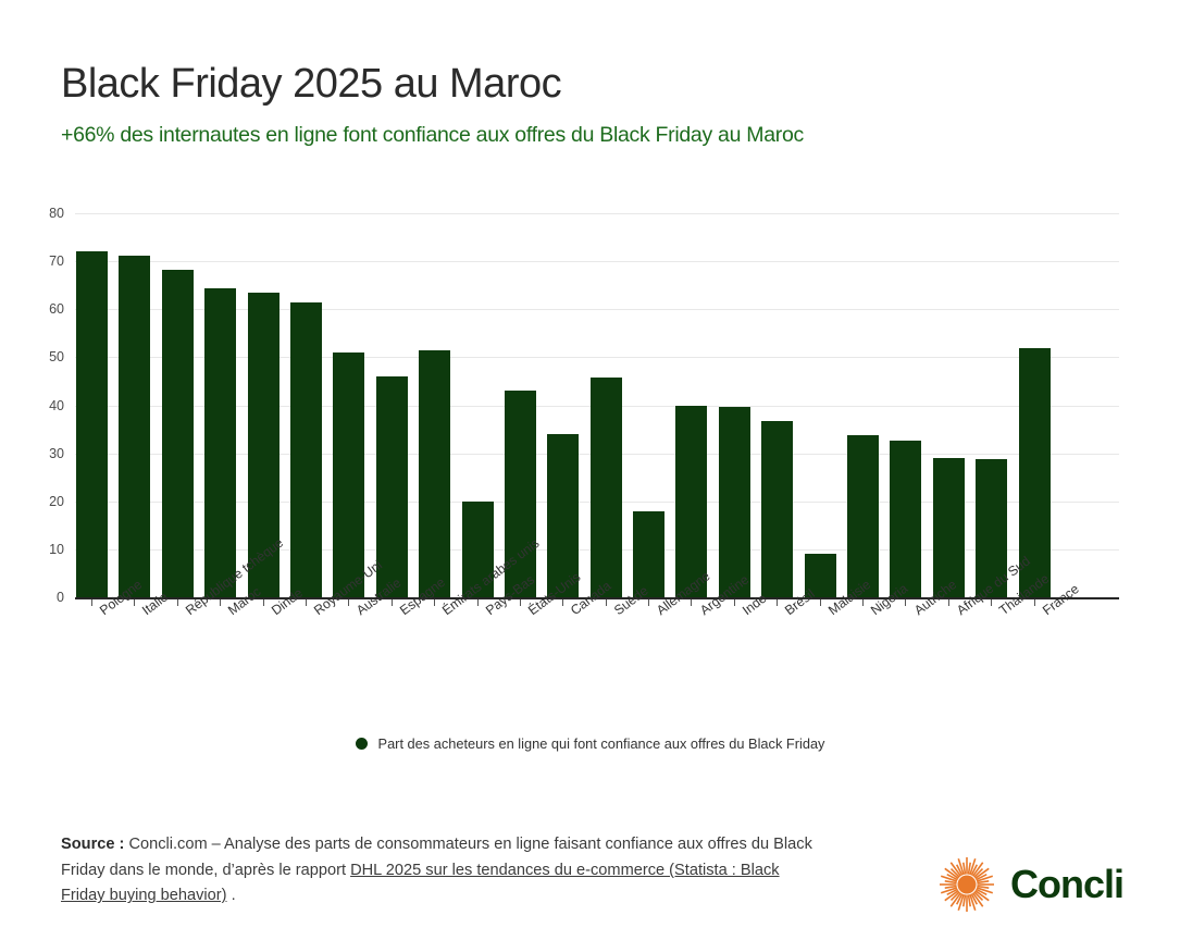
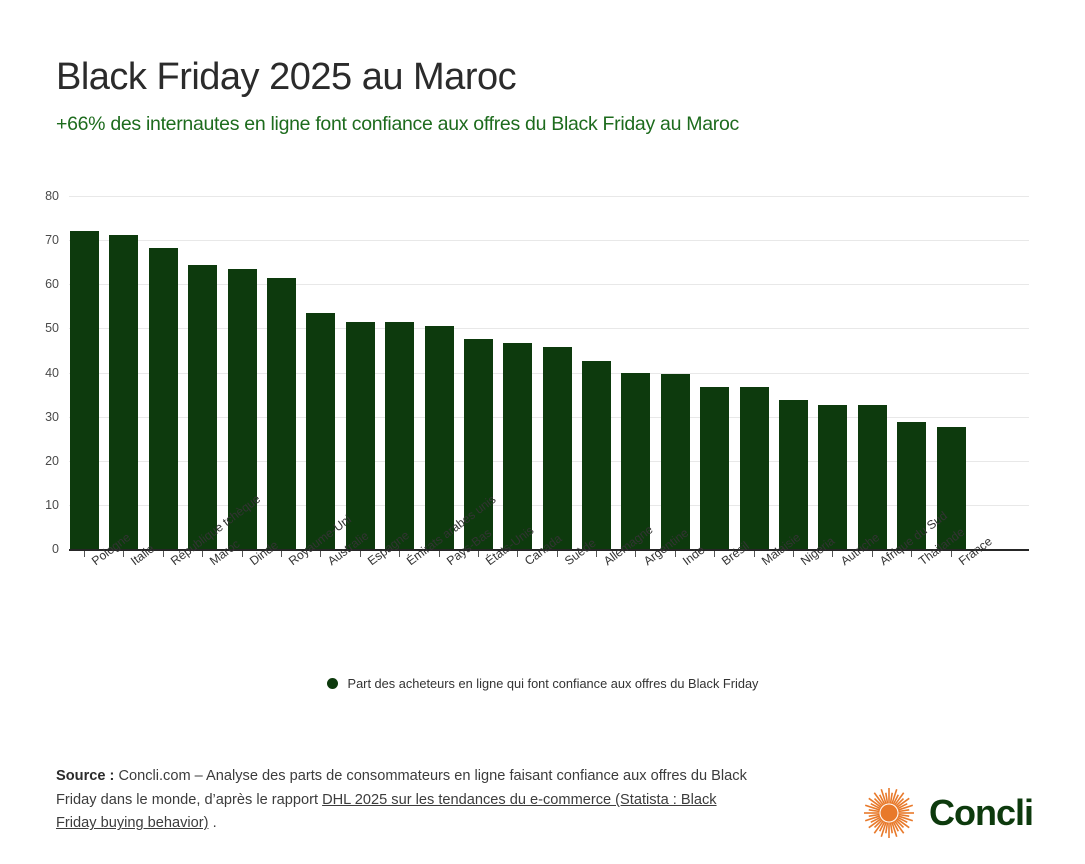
Australie: 51 -> 54
Espagne: 46 -> 52
Pays-Bas: 20 -> 50
États-Unis: 43 -> 48
Canada: 34 -> 47
Allemagne: 18 -> 43
Malaisie: 9 -> 37
Afrique du Sud: 29 -> 33
France: 52 -> 28
